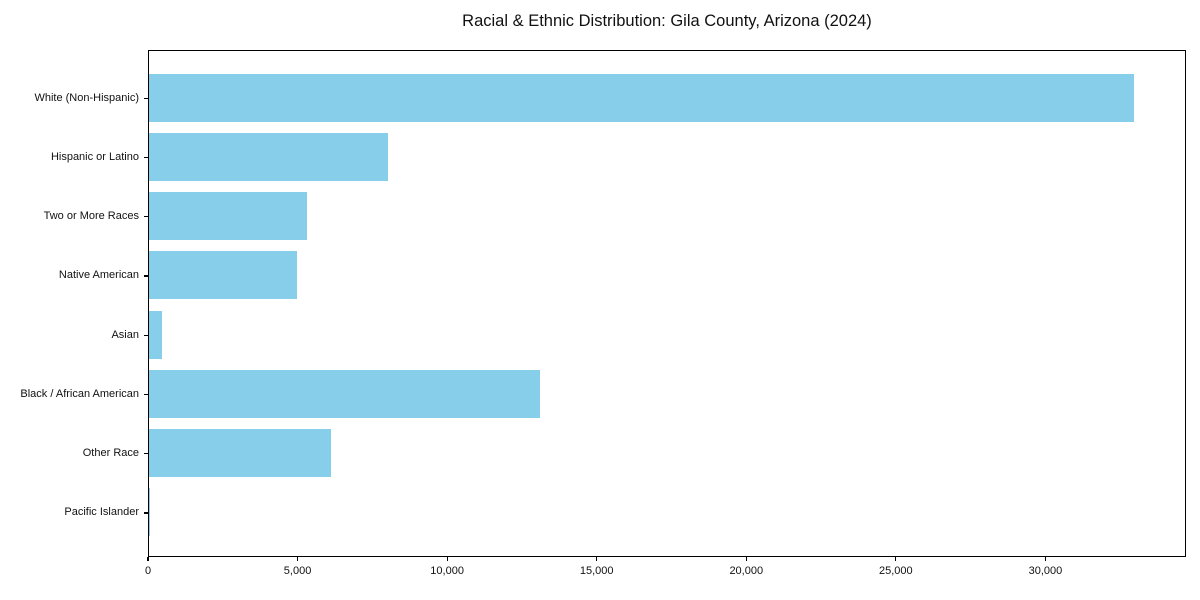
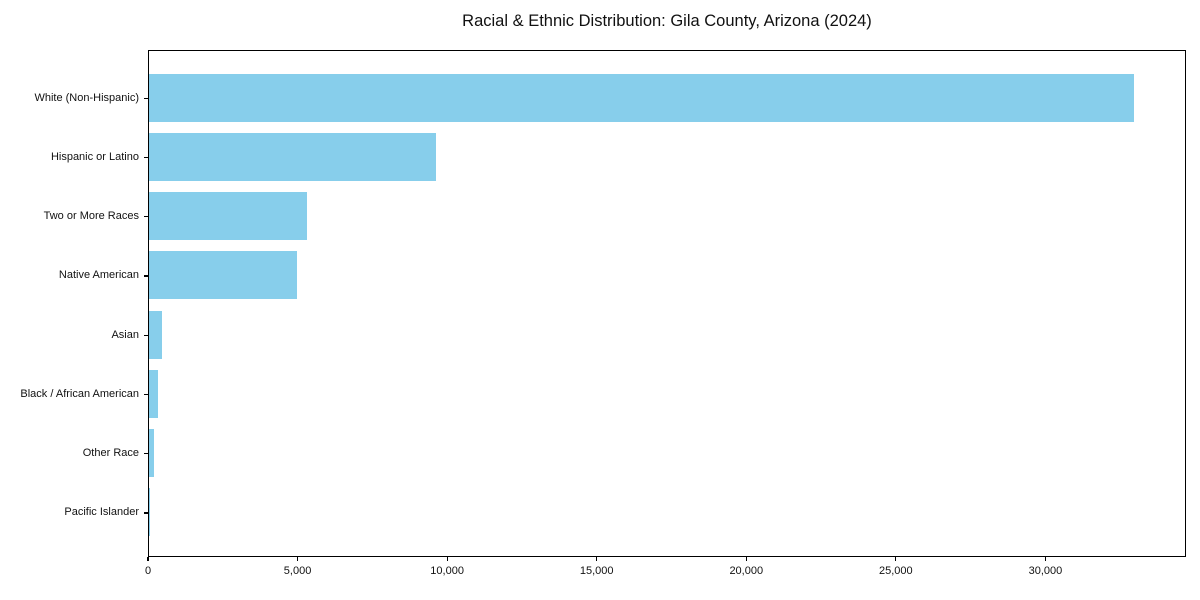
Hispanic or Latino: 8000 -> 9600
Black / African American: 13100 -> 300
Other Race: 6100 -> 200
